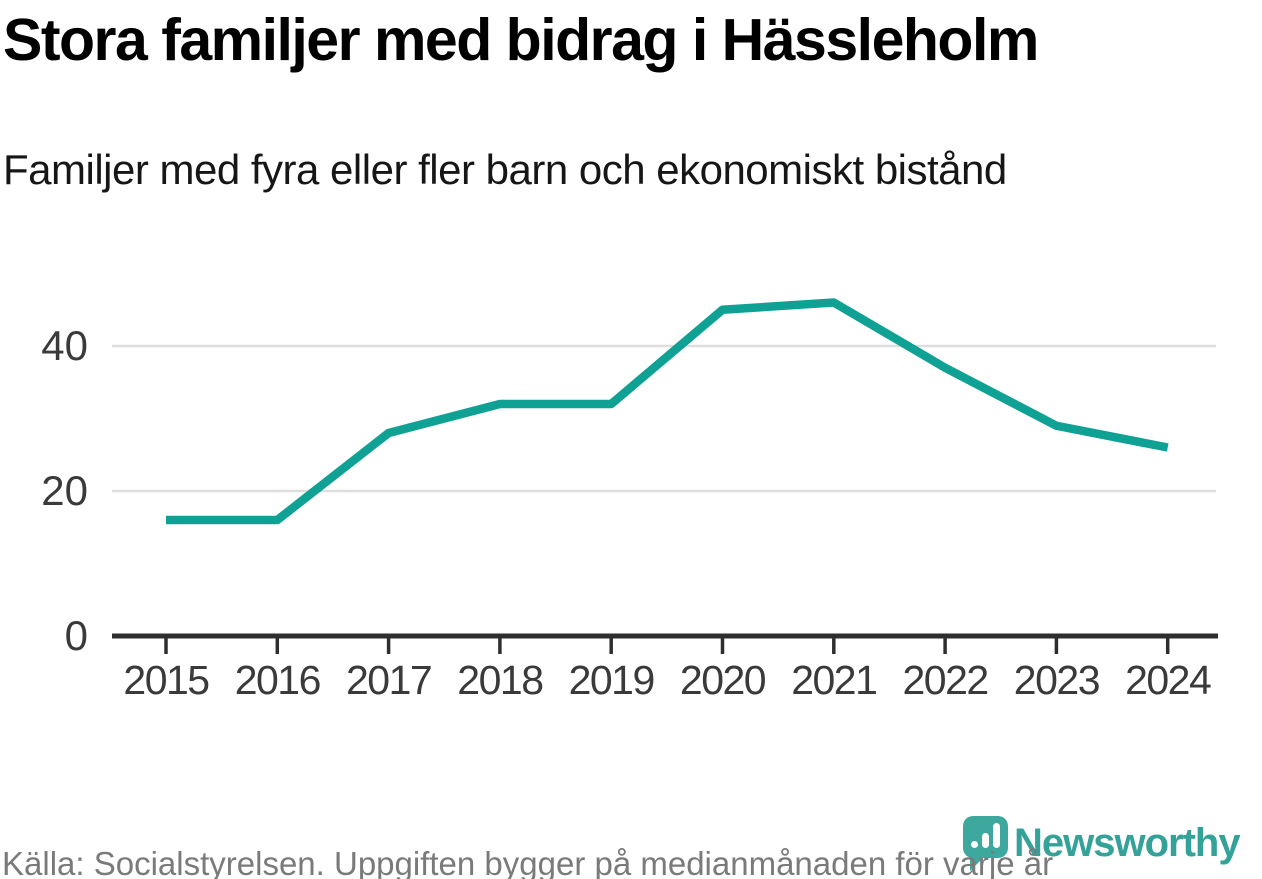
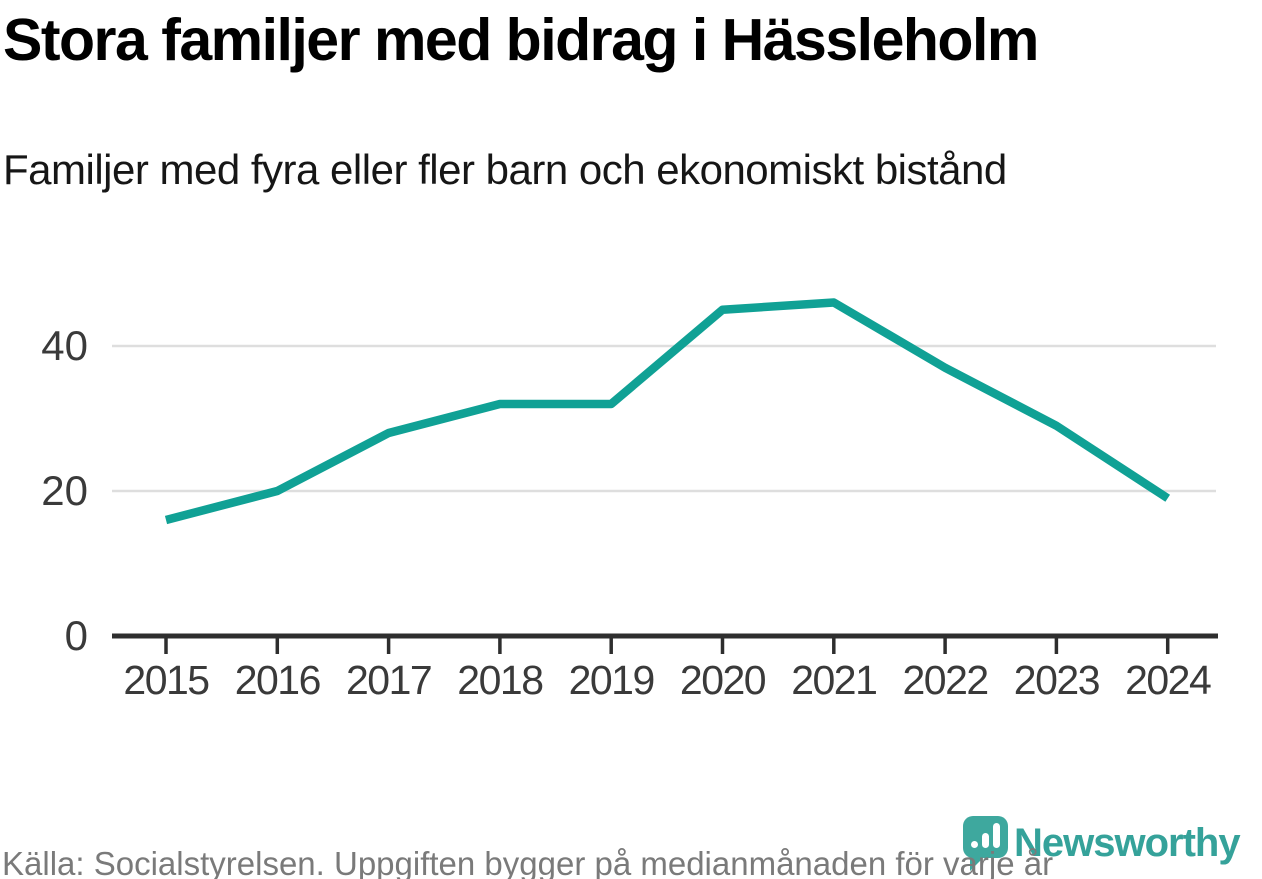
2016: 16 -> 20
2024: 26 -> 19
